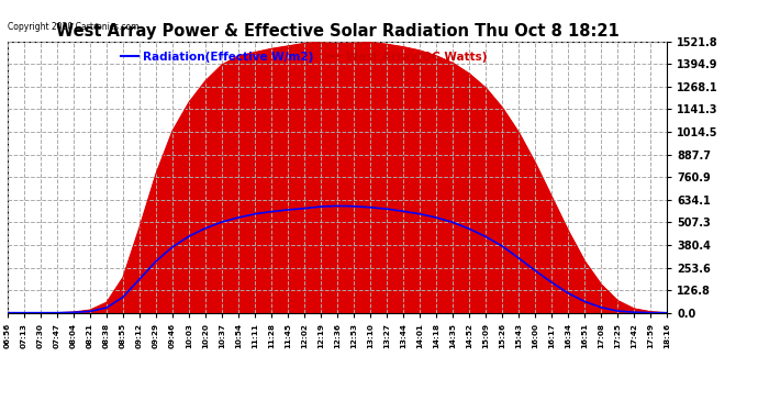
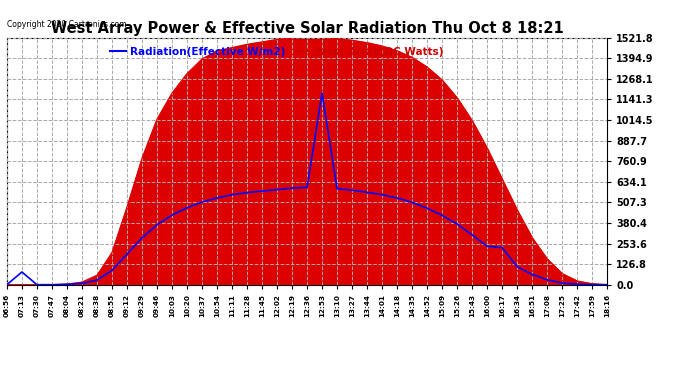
Radiation(Effective W/m2)/07:13: 0 -> 80
Radiation(Effective W/m2)/12:53: 600 -> 1180
Radiation(Effective W/m2)/16:17: 170 -> 230
